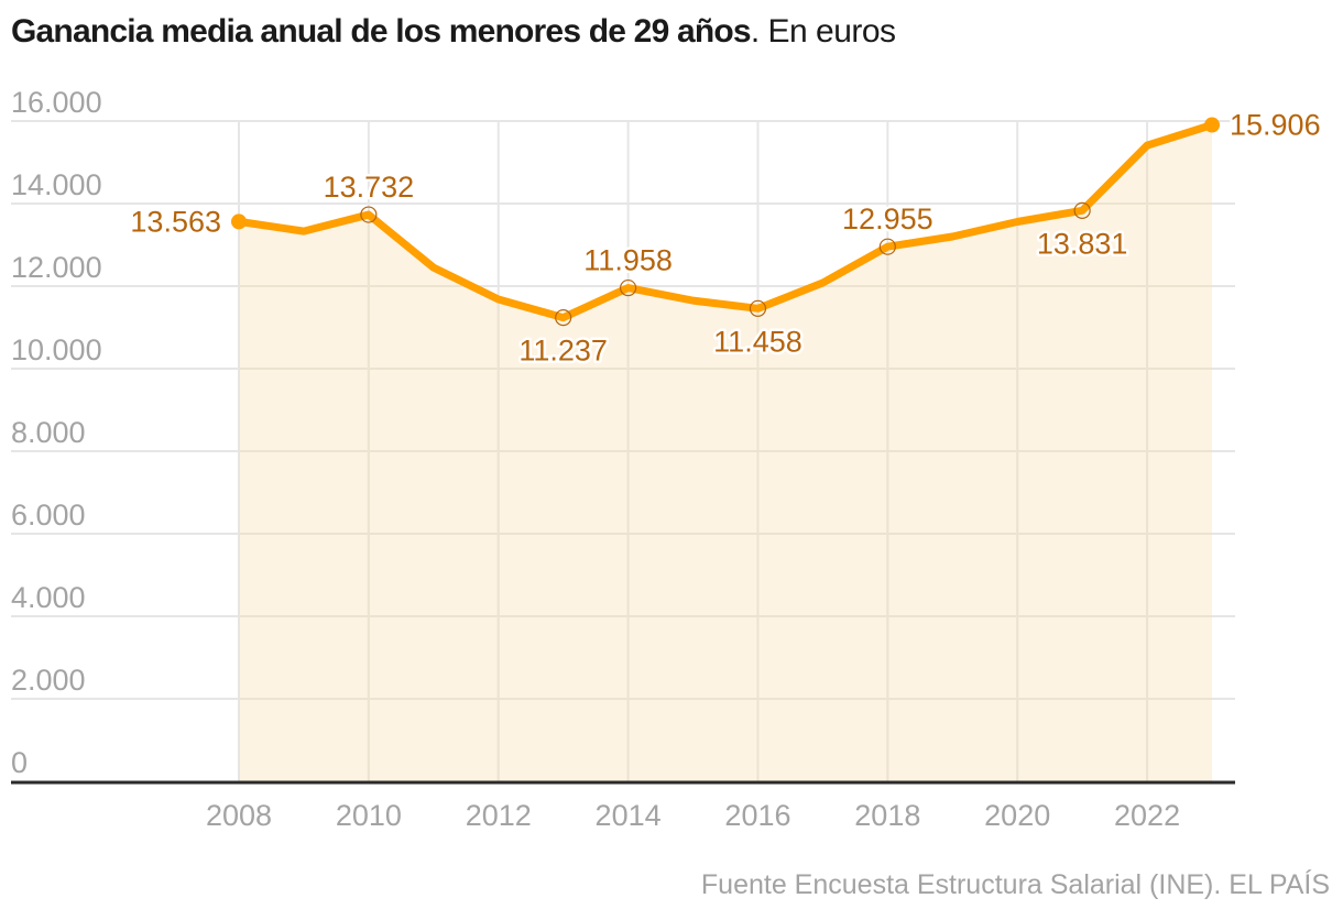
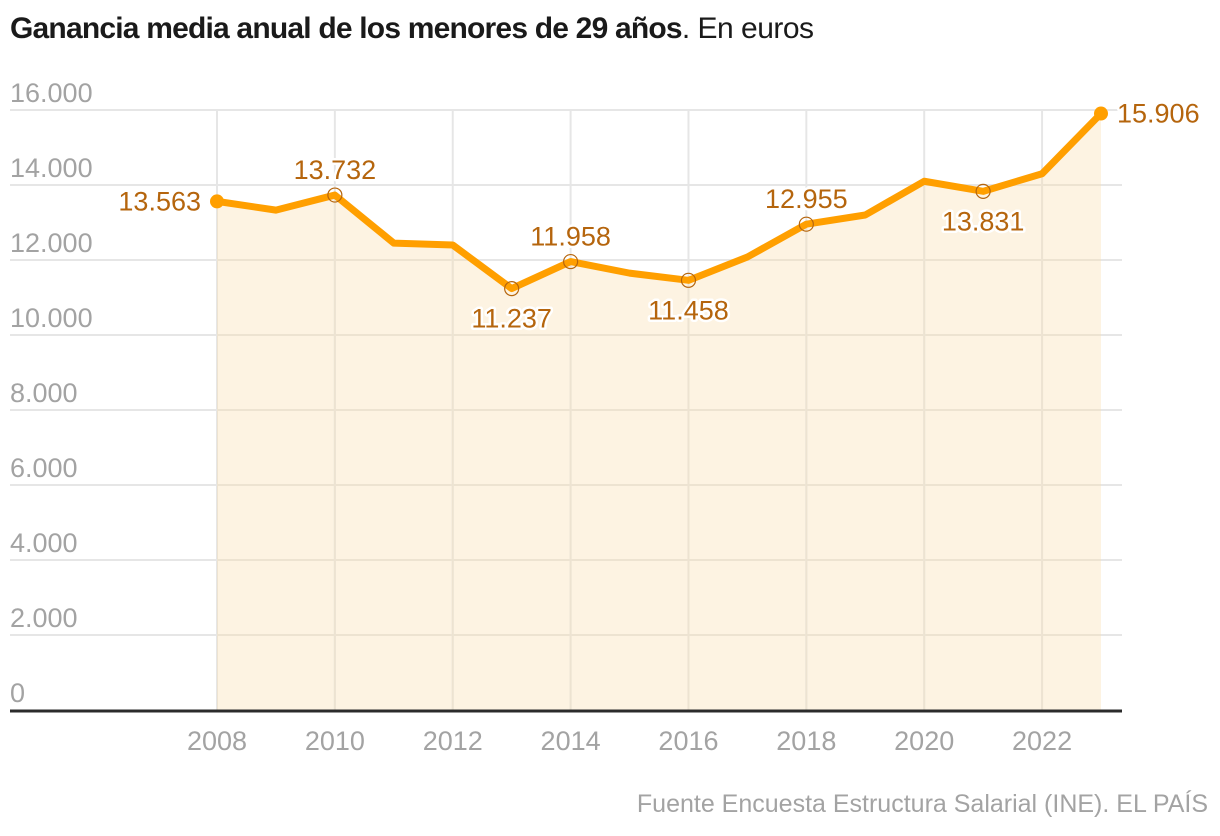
2012: 11700 -> 12400
2020: 13600 -> 14100
2022: 15400 -> 14300
